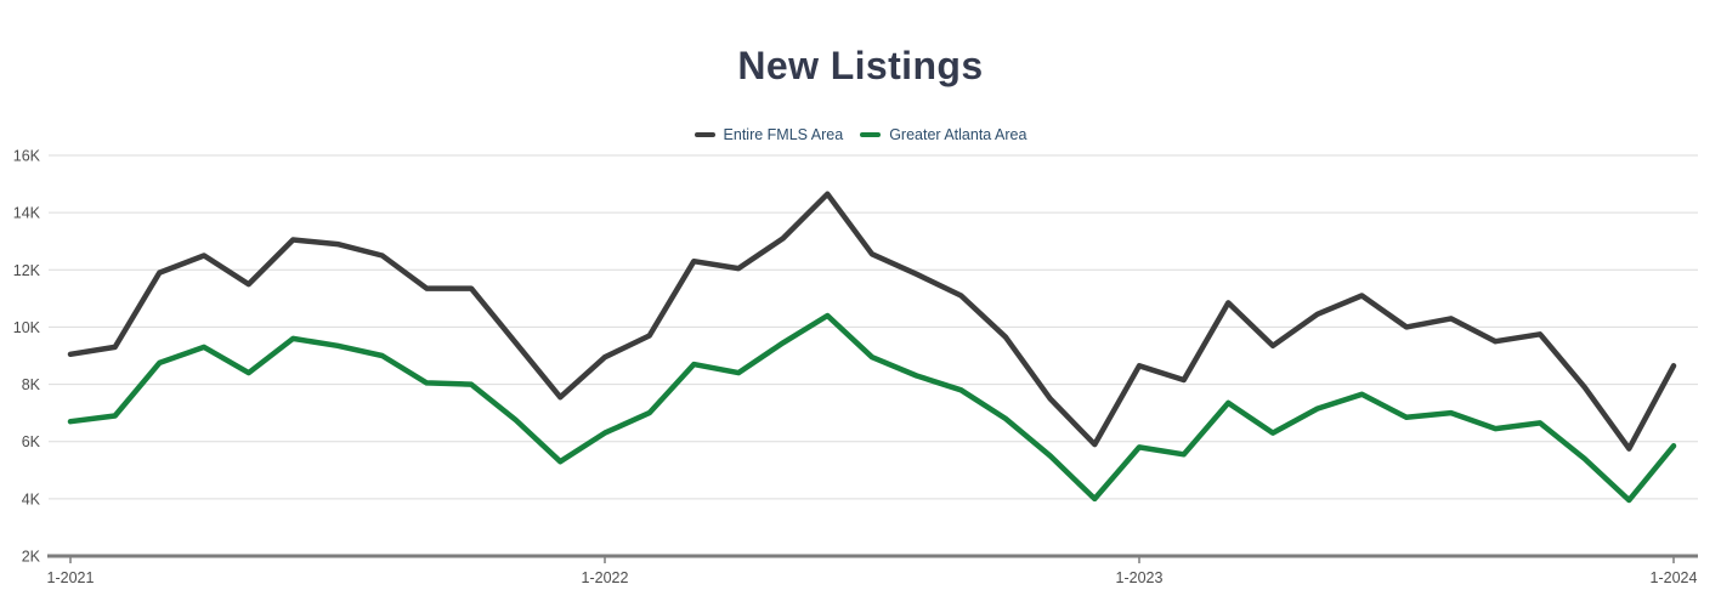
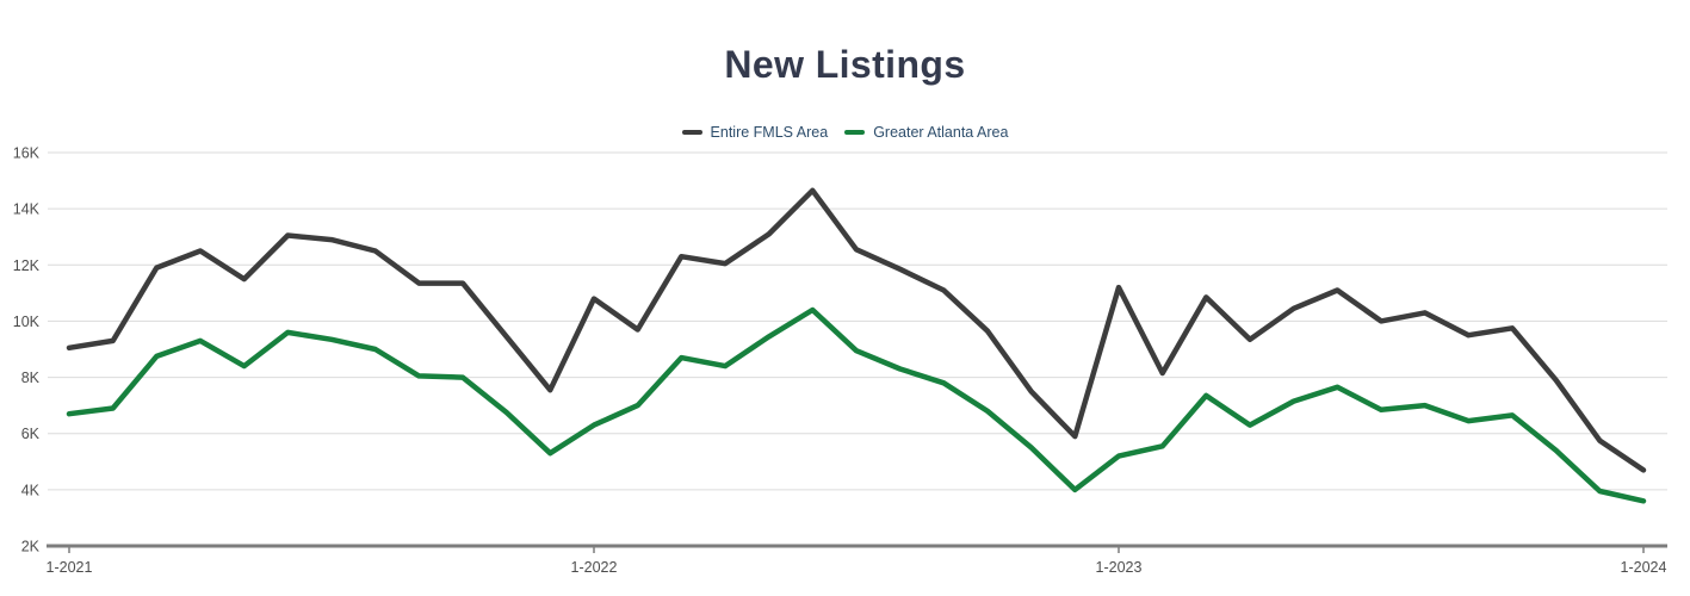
Entire FMLS Area/1-2022: 9.0K -> 10.8K
Entire FMLS Area/1-2023: 8.6K -> 11.2K
Greater Atlanta Area/1-2023: 5.8K -> 5.2K
Entire FMLS Area/1-2024: 8.6K -> 4.7K
Greater Atlanta Area/1-2024: 5.8K -> 3.6K
